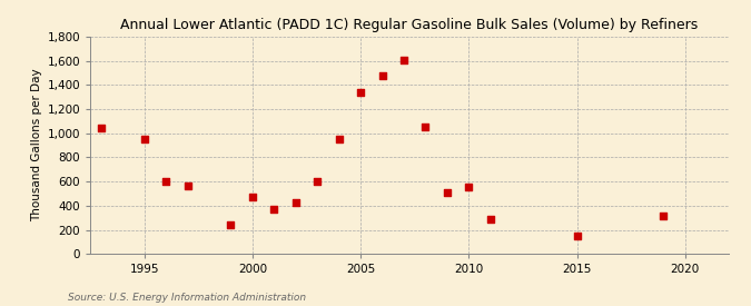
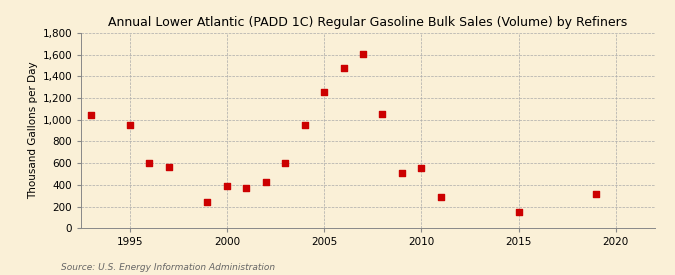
2000: 470 -> 380
2005: 1,340 -> 1,260
